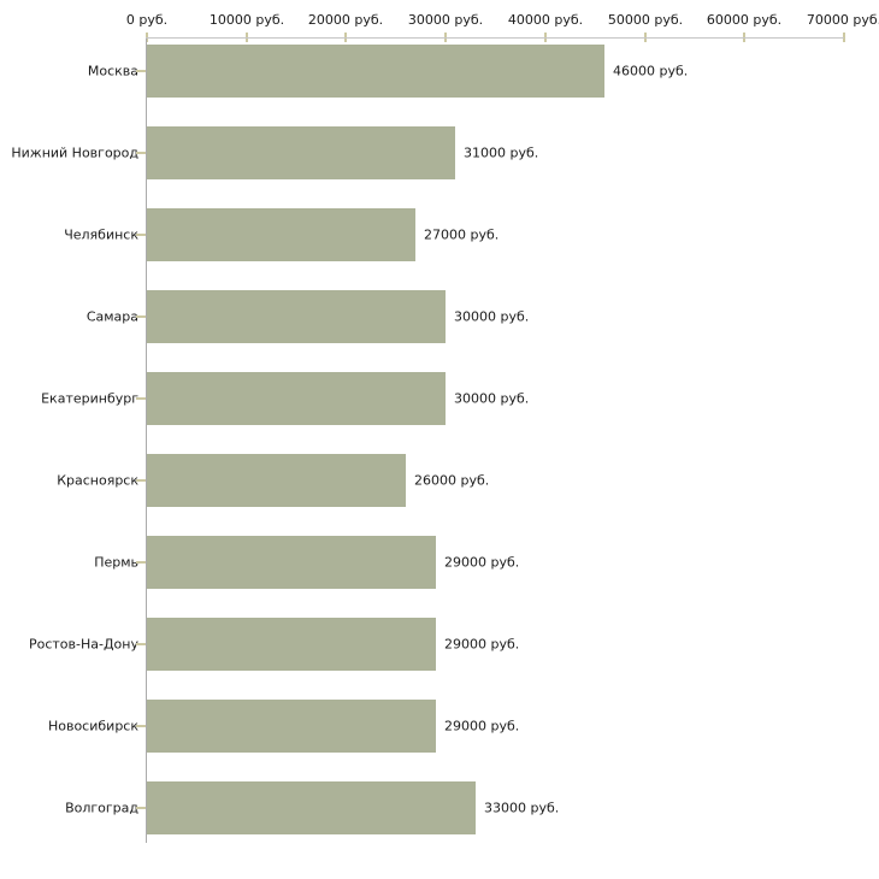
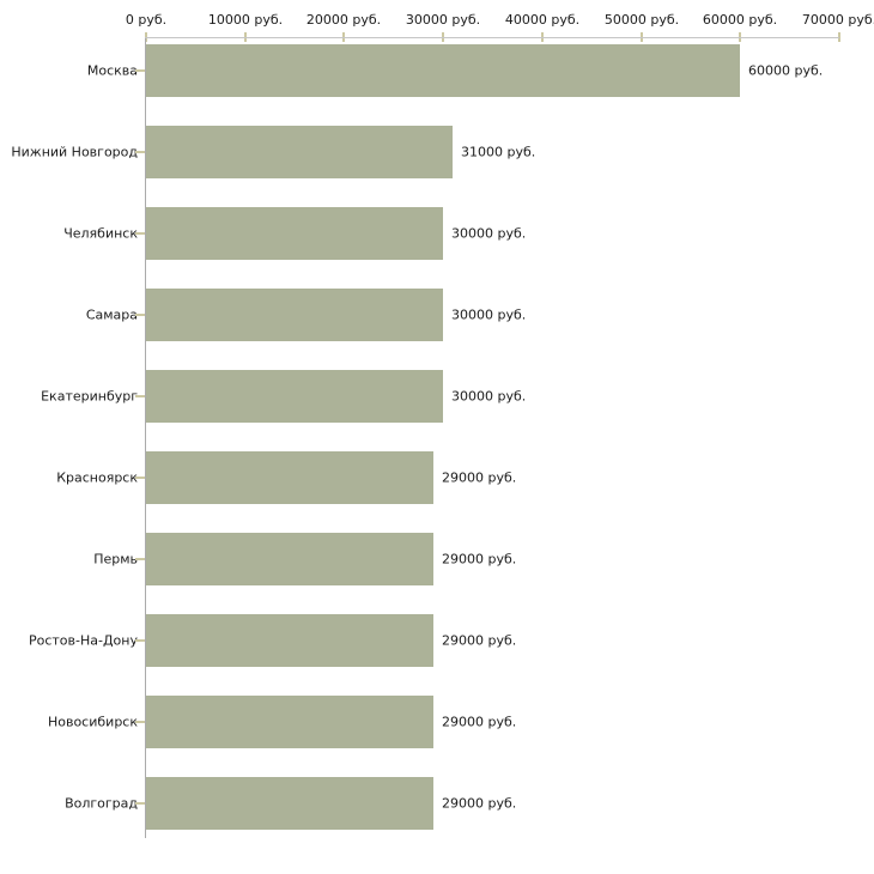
Москва: 46000 -> 60000
Челябинск: 27000 -> 30000
Красноярск: 26000 -> 29000
Волгоград: 33000 -> 29000
